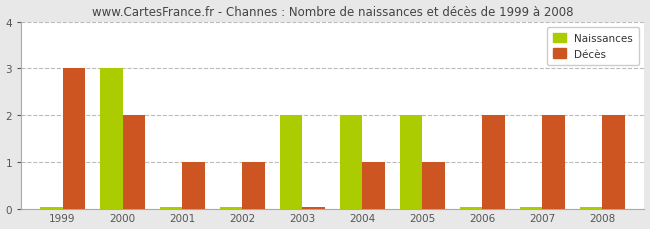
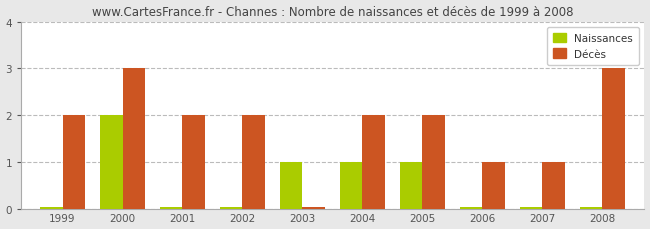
Décès/1999: 3 -> 2
Naissances/2000: 3 -> 2
Décès/2000: 2 -> 3
Décès/2001: 1 -> 2
Décès/2002: 1 -> 2
Naissances/2003: 2 -> 1
Naissances/2004: 2 -> 1
Décès/2004: 1 -> 2
Naissances/2005: 2 -> 1
Décès/2005: 1 -> 2
Décès/2006: 2 -> 1
Décès/2007: 2 -> 1
Décès/2008: 2 -> 3
